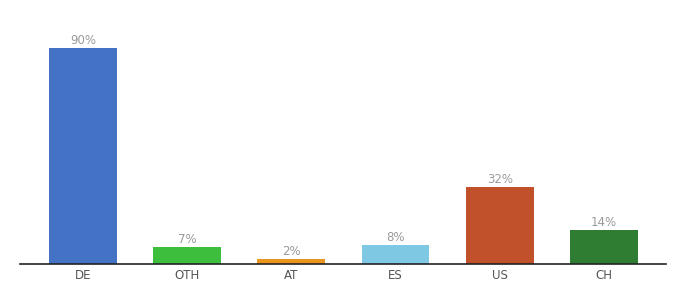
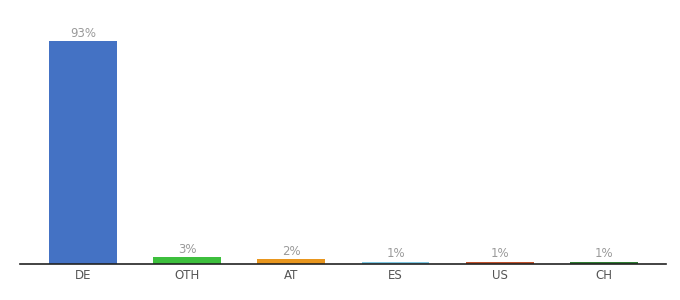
DE: 90% -> 93%
OTH: 7% -> 3%
ES: 8% -> 1%
US: 32% -> 1%
CH: 14% -> 1%
